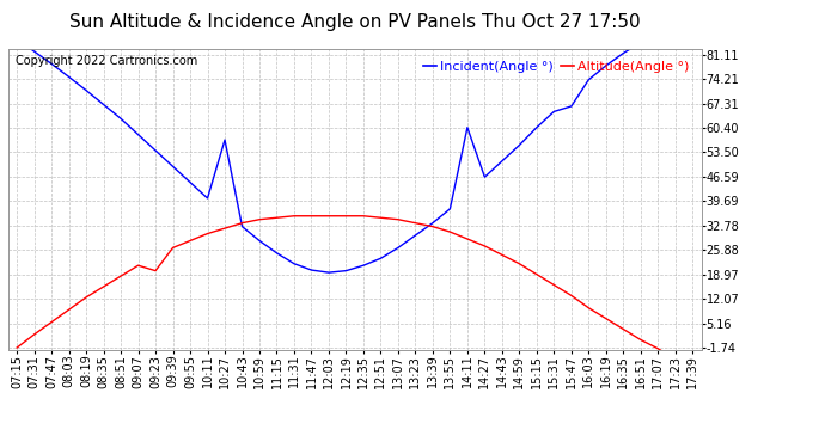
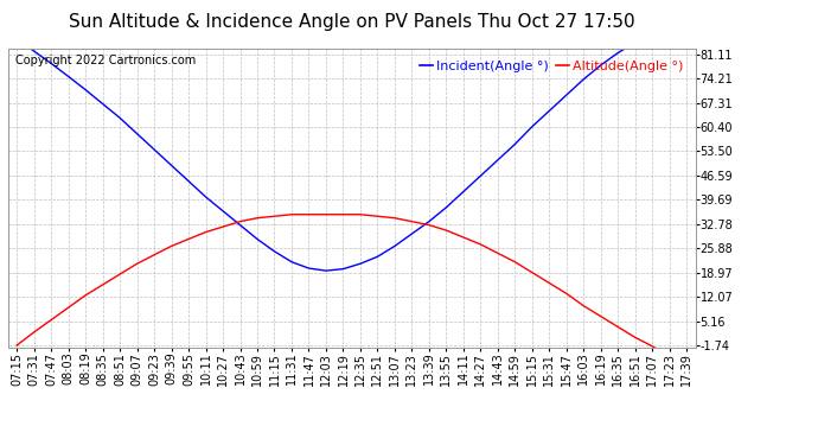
Altitude(Angle °)/09:23: 20.0 -> 24.0
Incident(Angle °)/10:27: 57.0 -> 36.5
Incident(Angle °)/14:11: 60.5 -> 42.0
Incident(Angle °)/15:47: 66.5 -> 69.5
